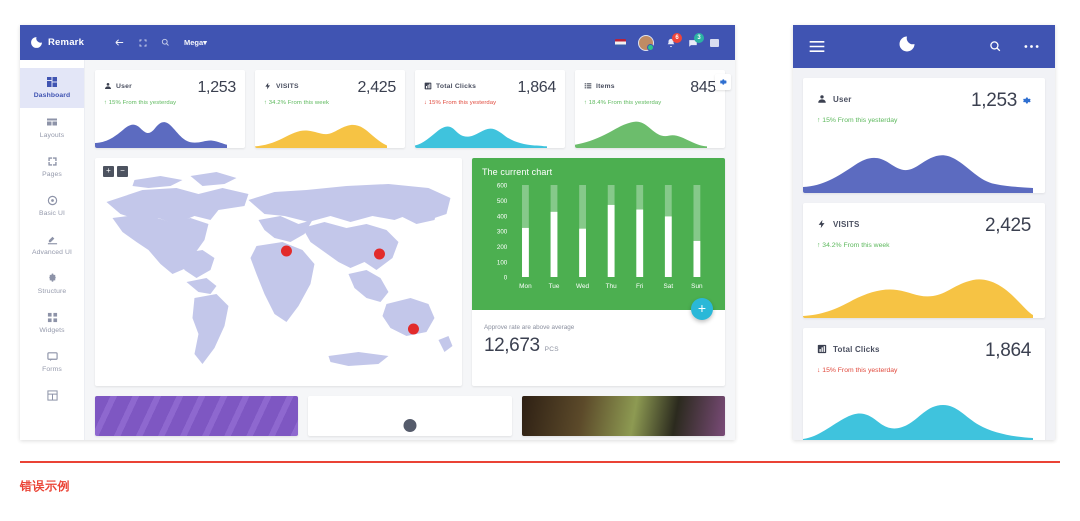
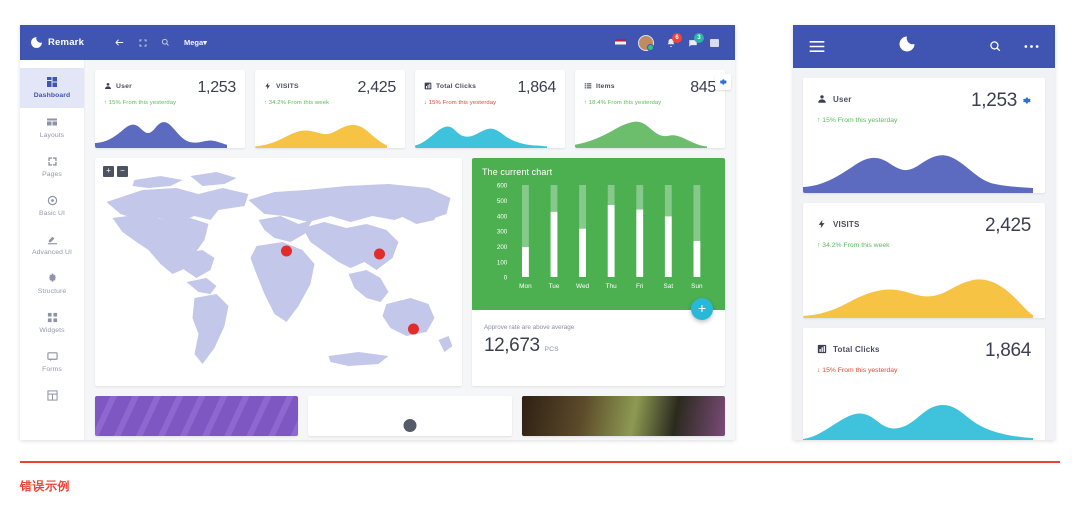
Mon: 320 -> 200
